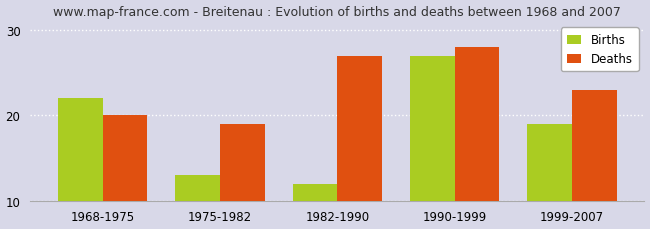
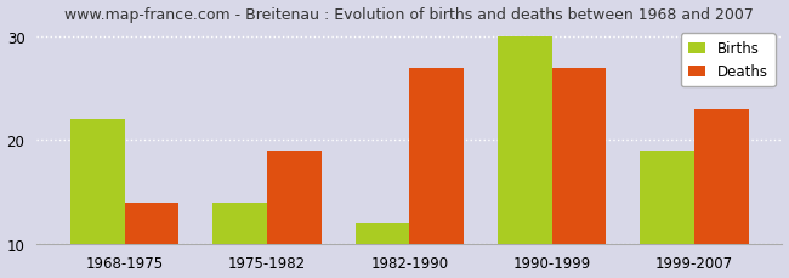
Deaths/1968-1975: 20 -> 14
Births/1975-1982: 13 -> 14
Births/1990-1999: 27 -> 30
Deaths/1990-1999: 28 -> 27
